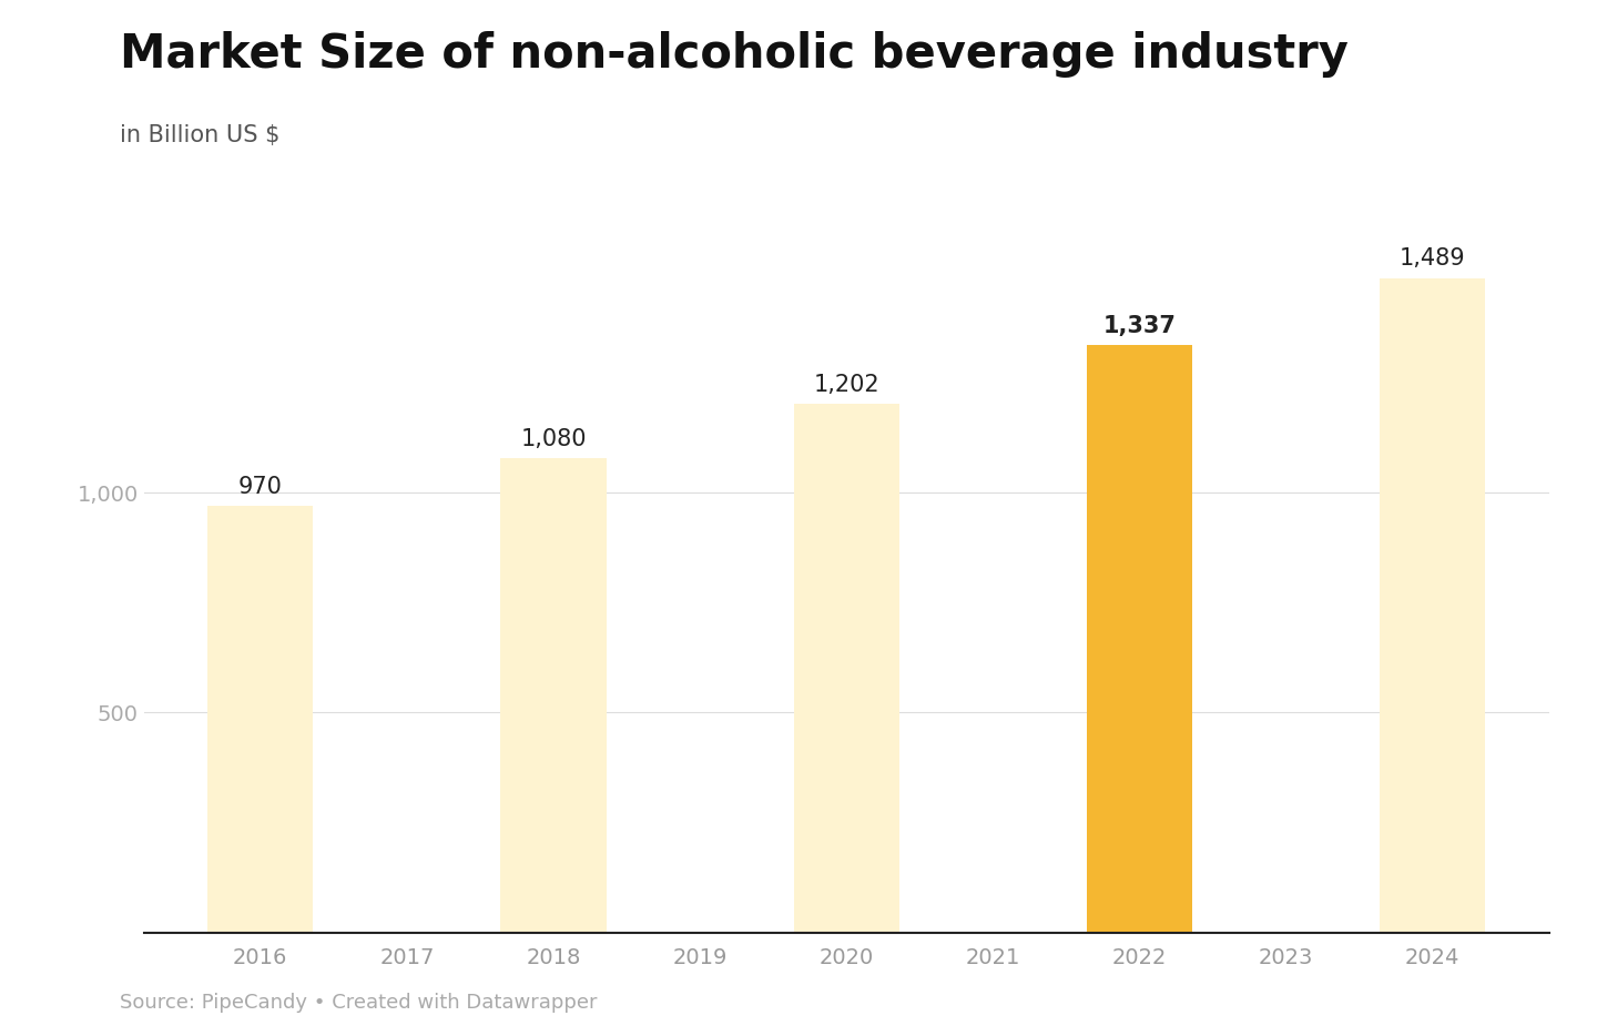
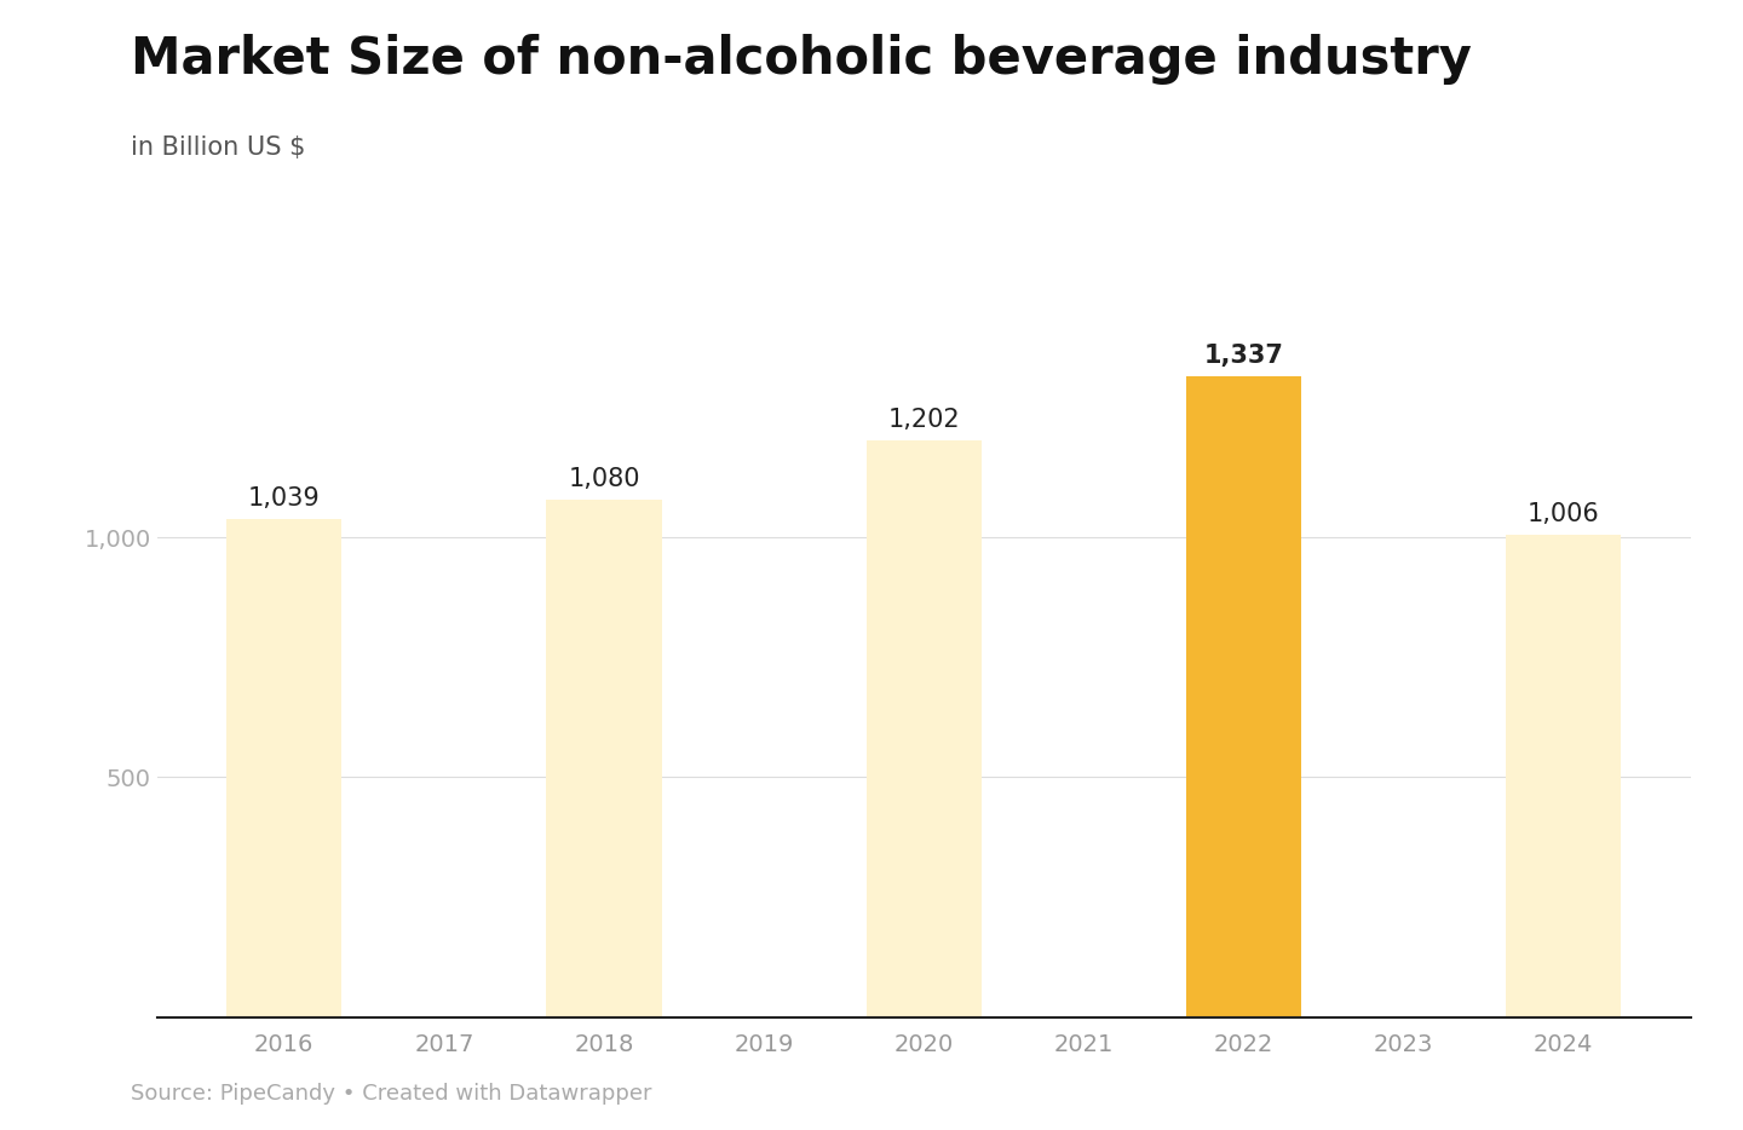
2016: 970 -> 1,039
2024: 1,489 -> 1,006
